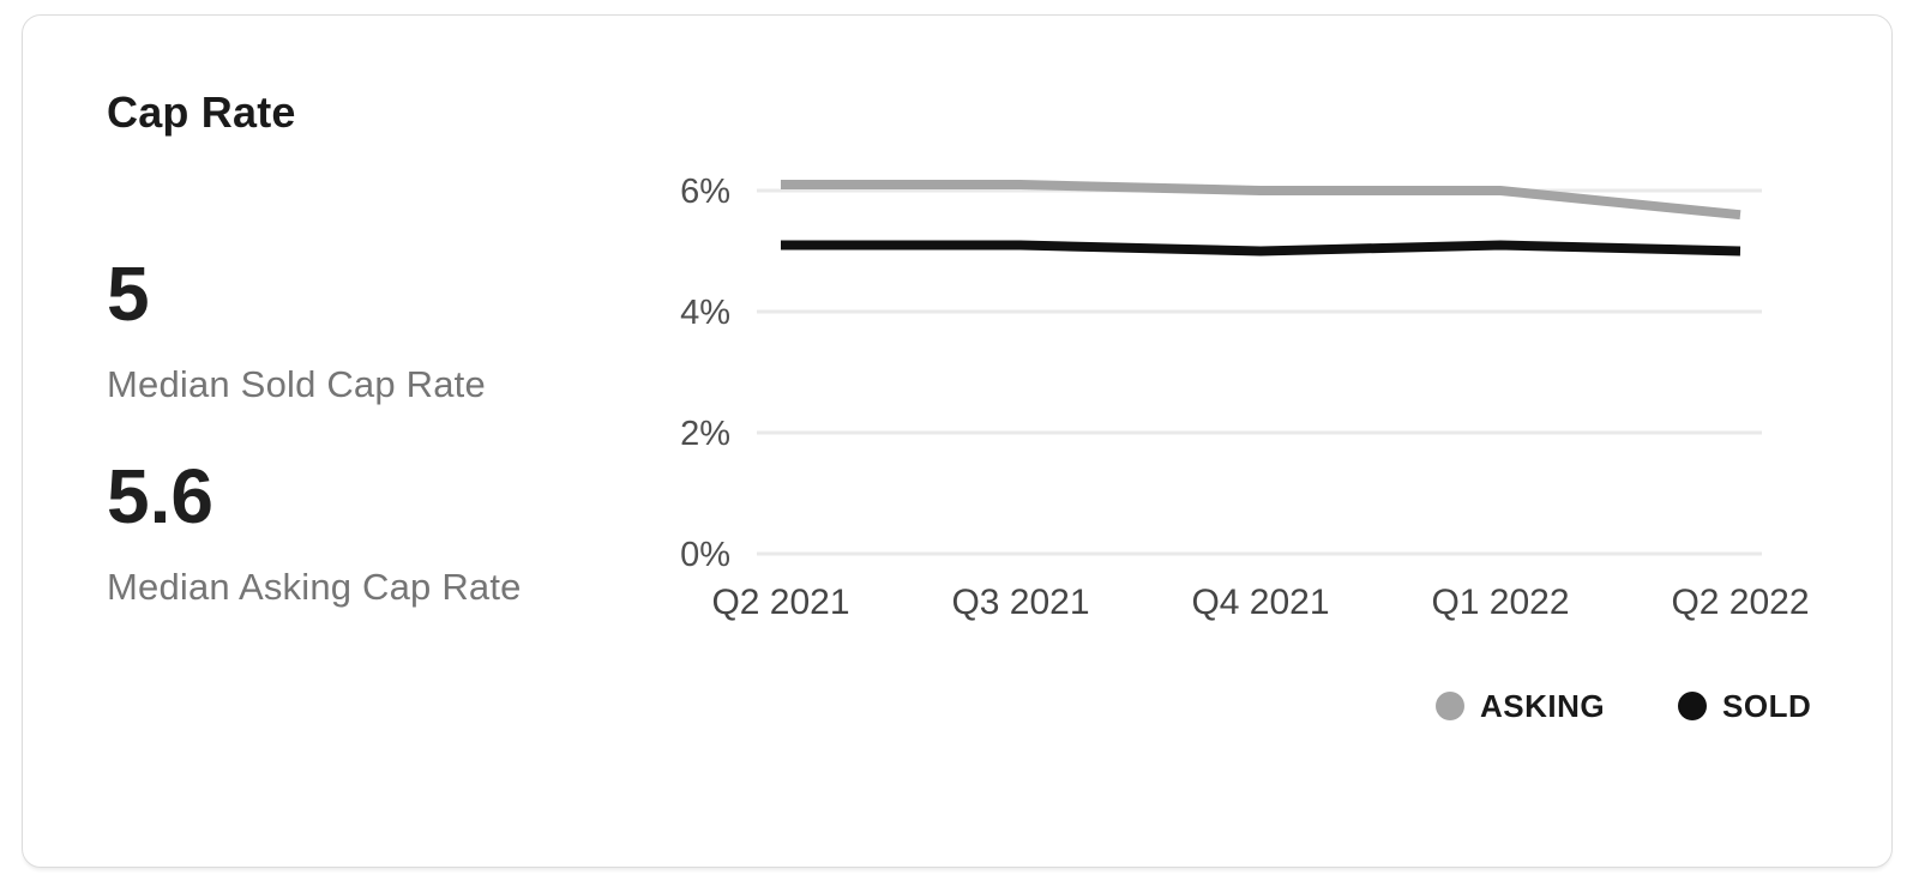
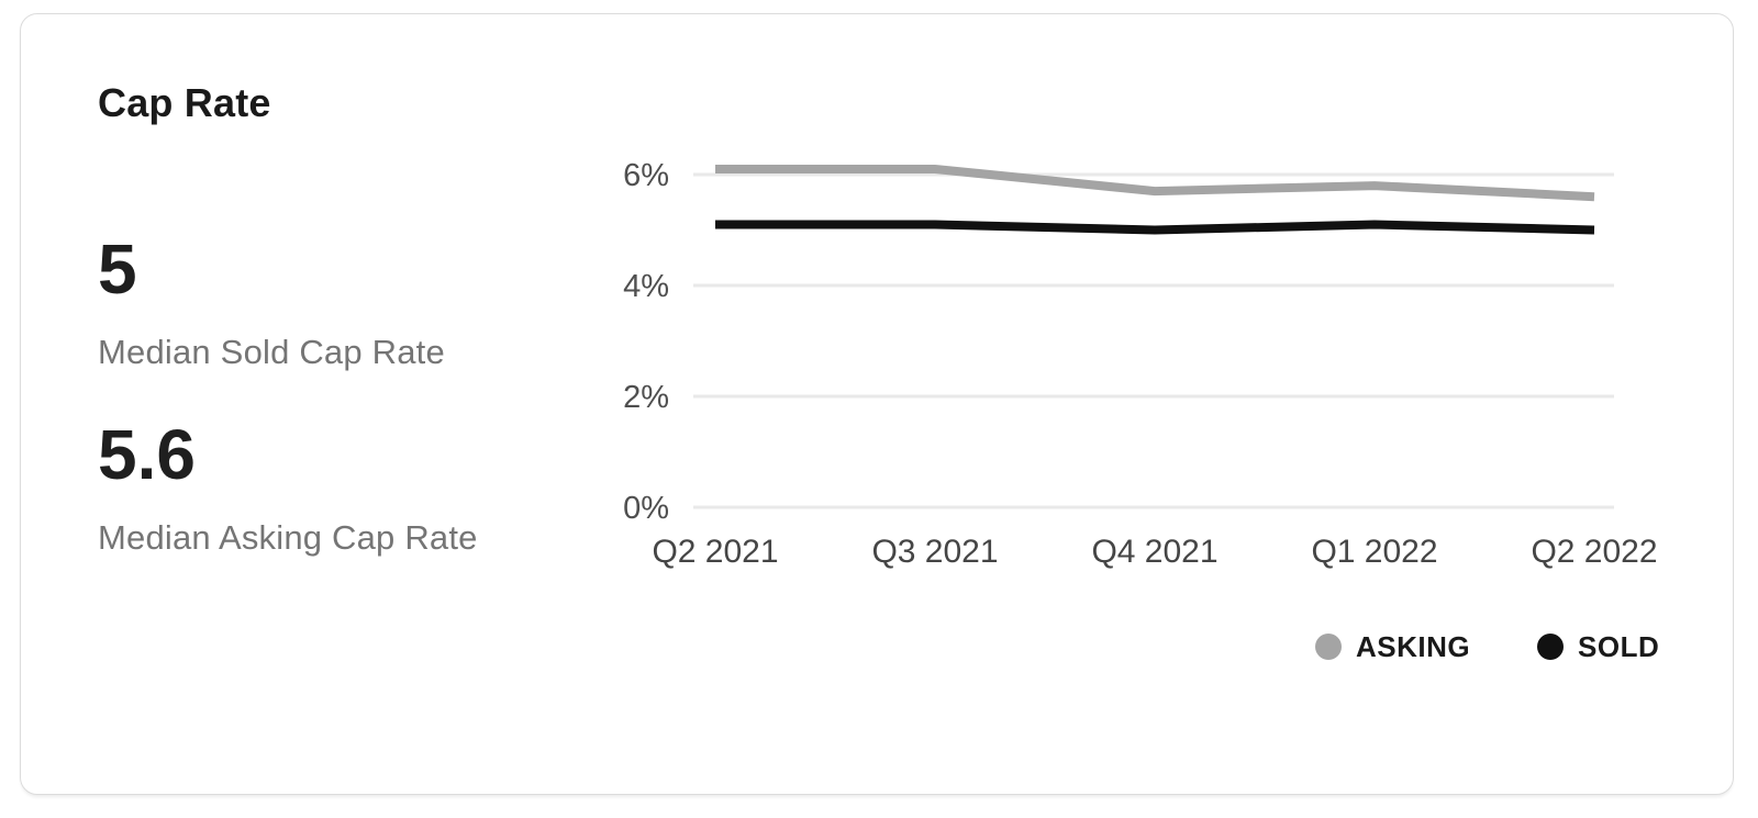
ASKING/Q4 2021: 6.0% -> 5.7%
ASKING/Q1 2022: 6.0% -> 5.8%
